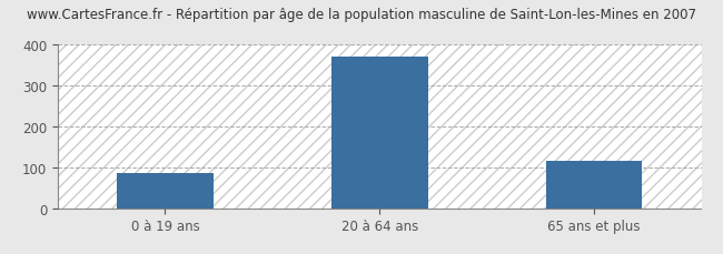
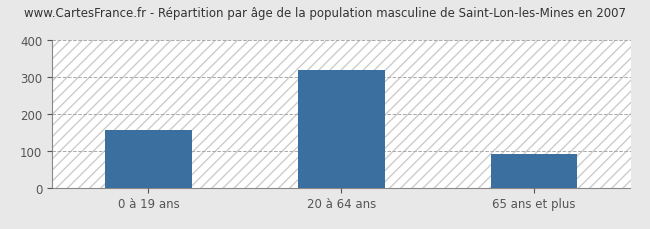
0 à 19 ans: 85 -> 157
20 à 64 ans: 370 -> 320
65 ans et plus: 115 -> 90
